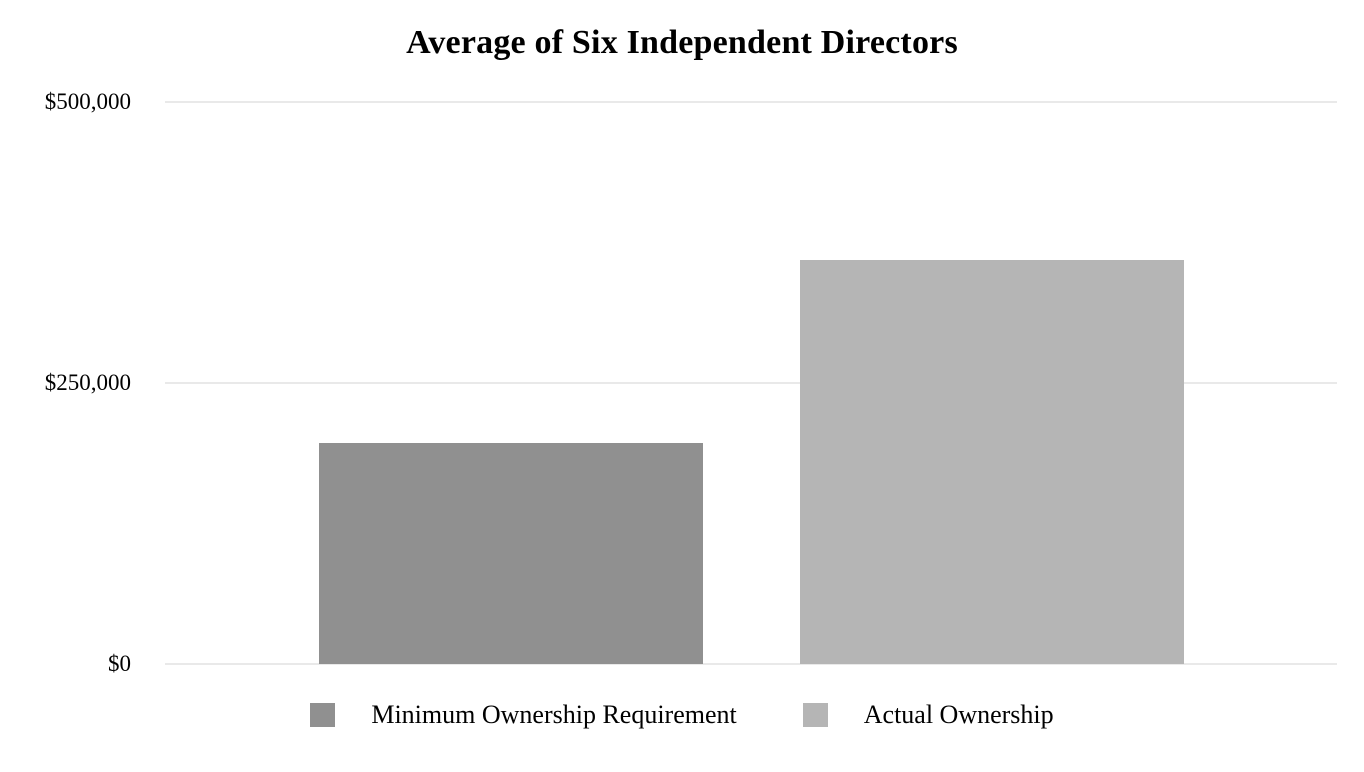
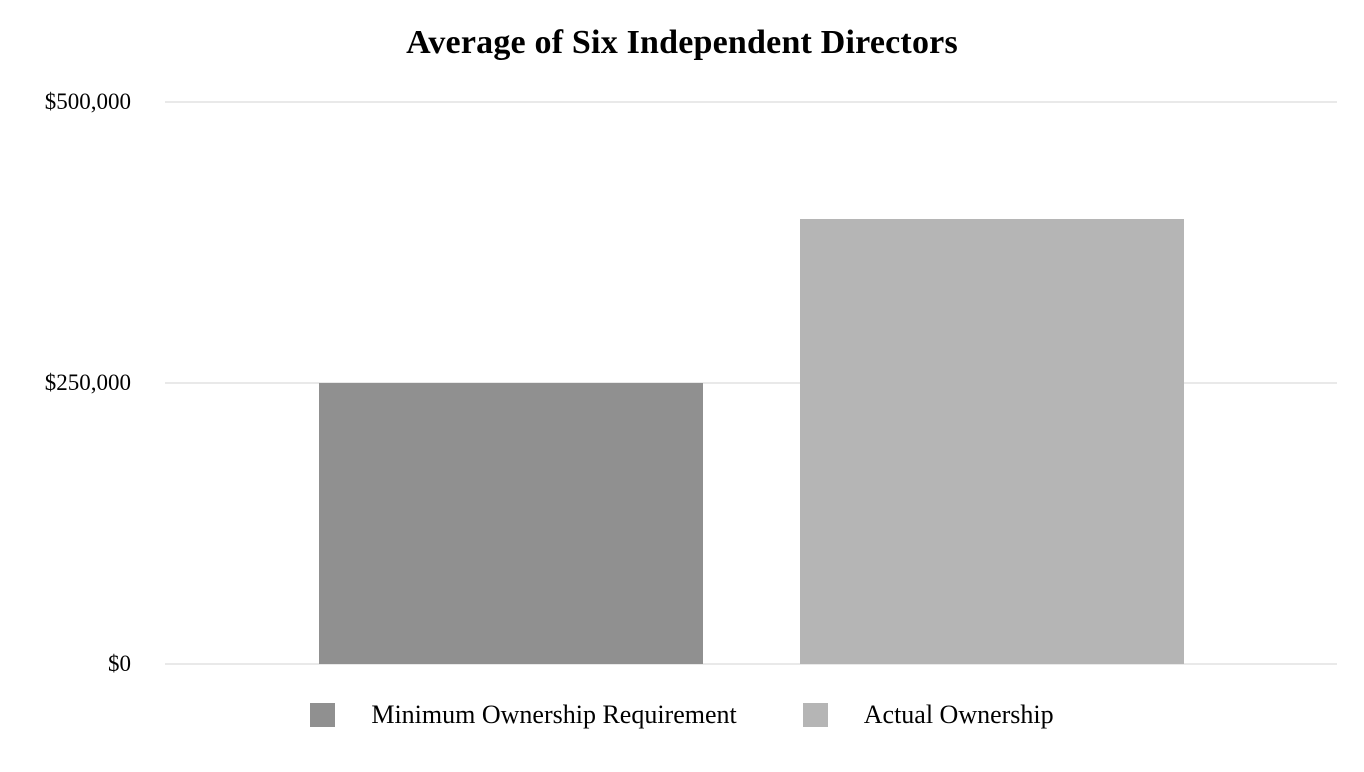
Minimum Ownership Requirement: $197000 -> $250000
Actual Ownership: $359000 -> $396000
